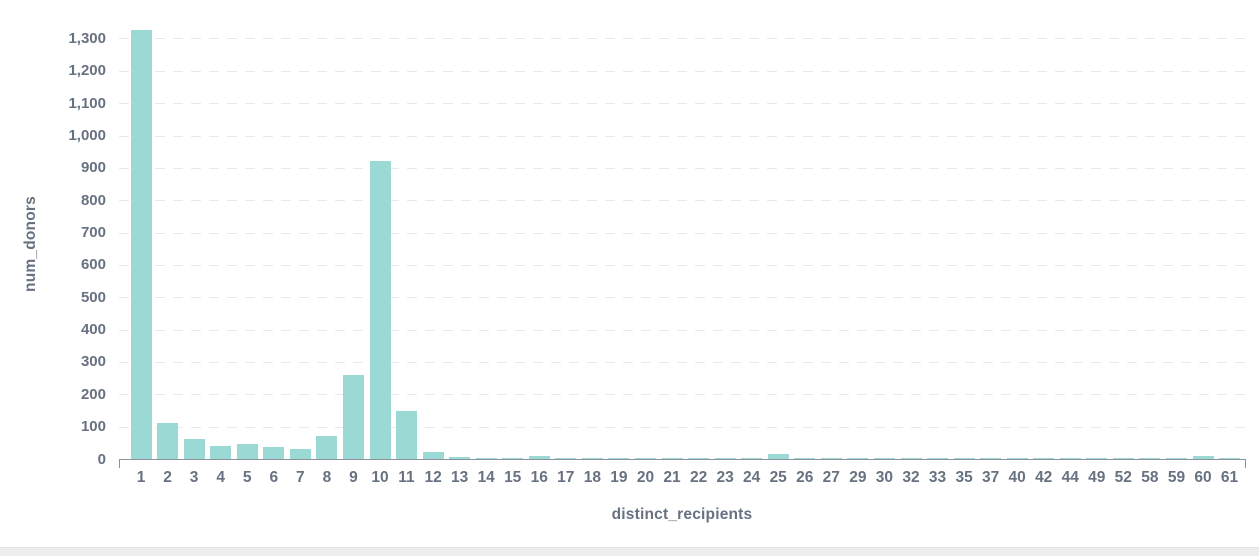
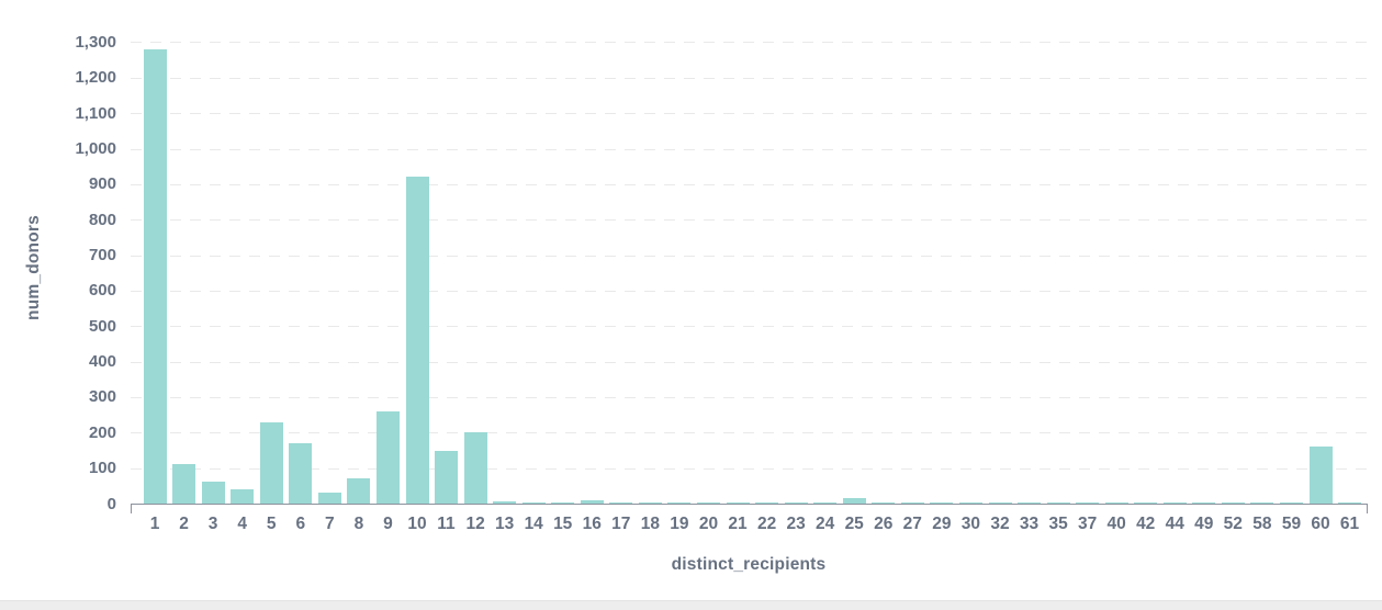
1: 1320 -> 1280
5: 50 -> 230
6: 40 -> 170
12: 20 -> 200
60: 10 -> 160
